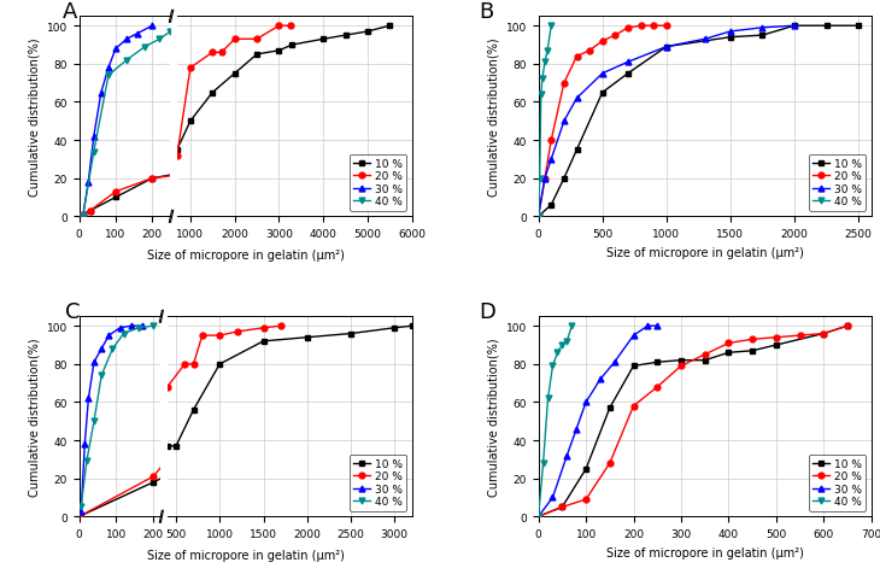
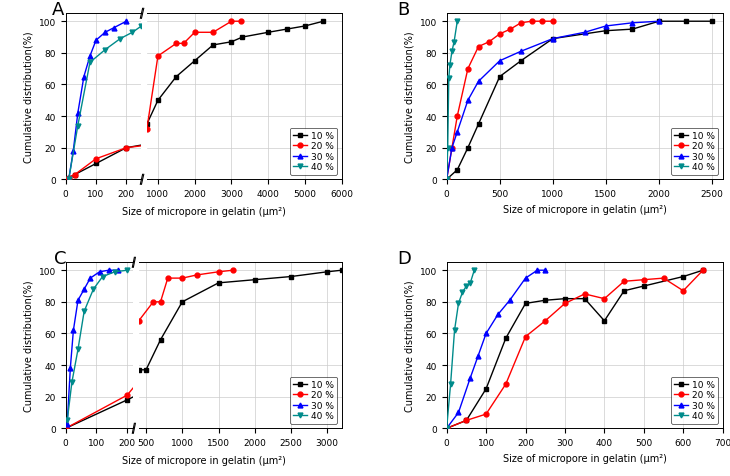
10 %/400: 86 -> 68
20 %/400: 91 -> 82
20 %/600: 96 -> 87
